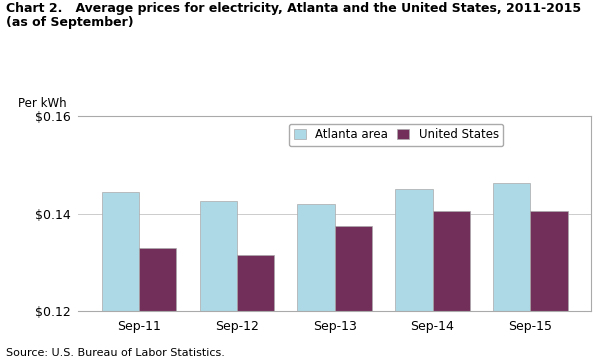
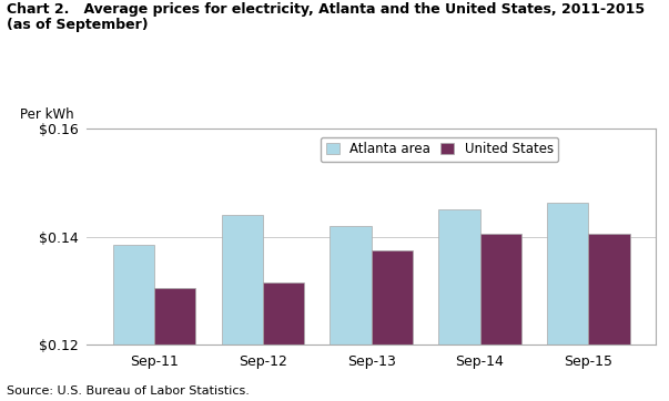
Atlanta area/Sep-11: $0.1445 -> $0.1385
United States/Sep-11: $0.1330 -> $0.1305
Atlanta area/Sep-12: $0.1425 -> $0.1440
